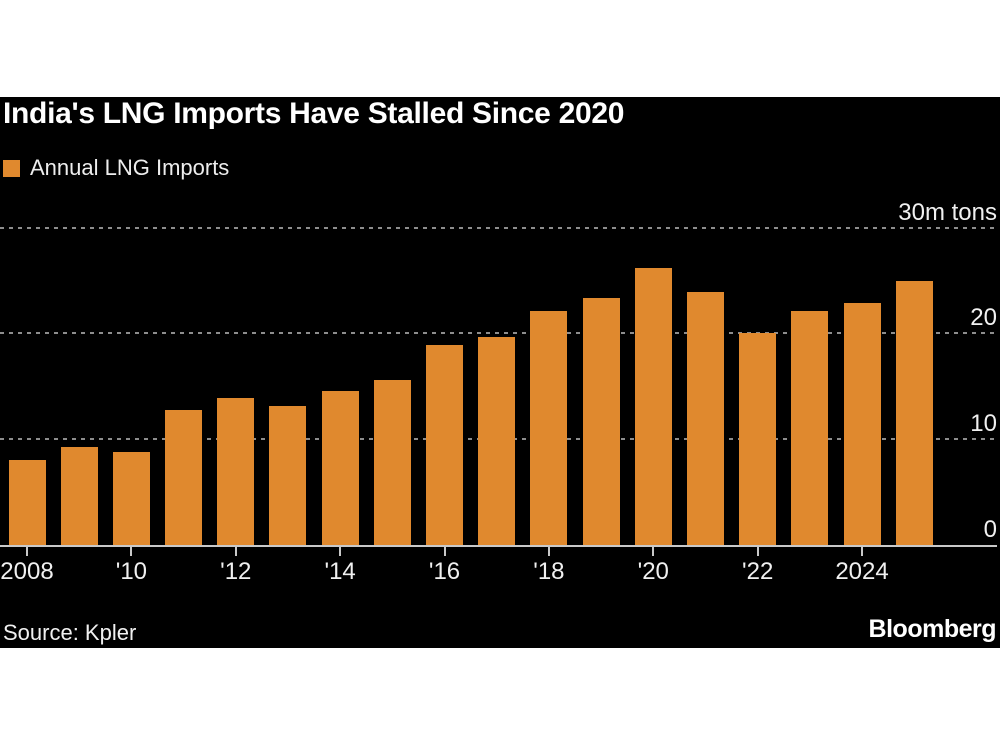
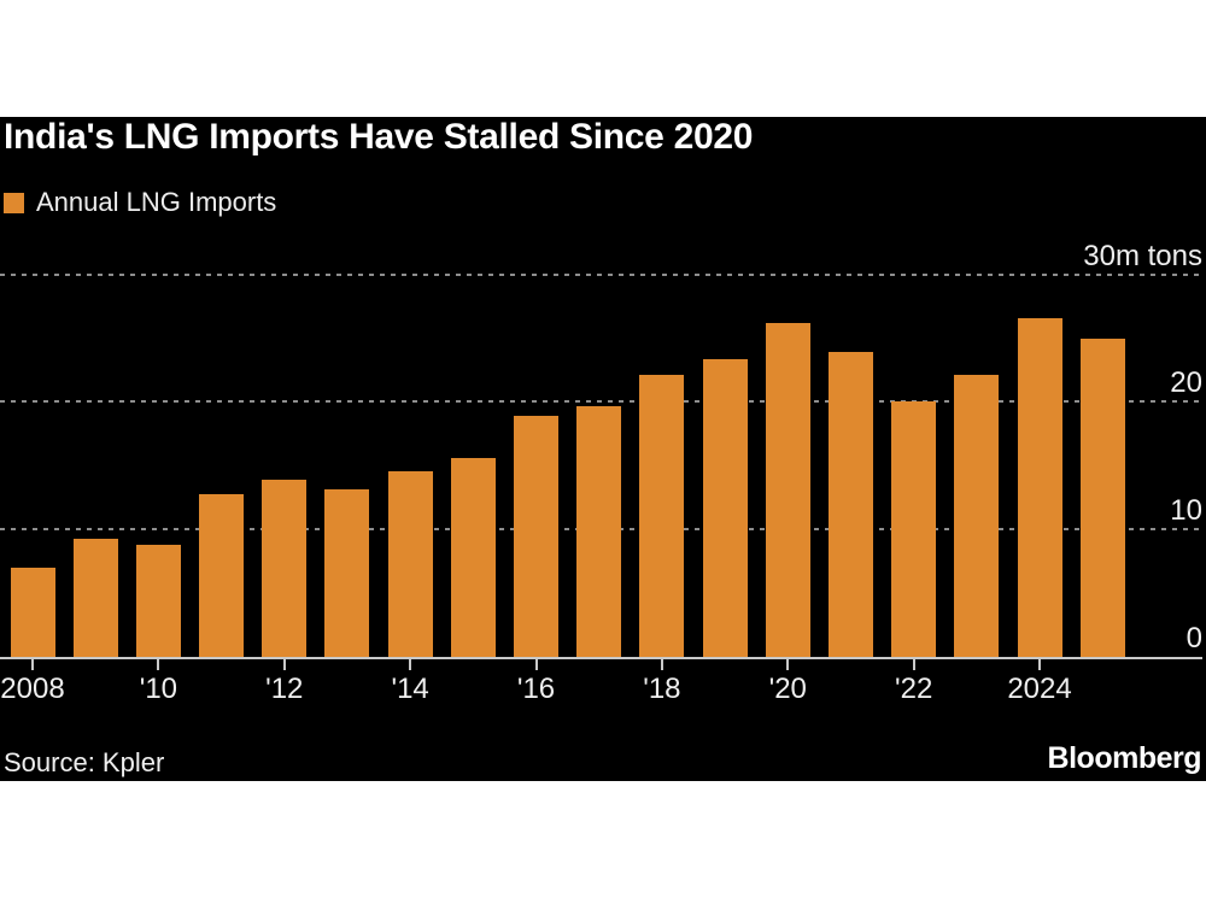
2008: 8.0 -> 7.0
2024: 22.9 -> 26.6
